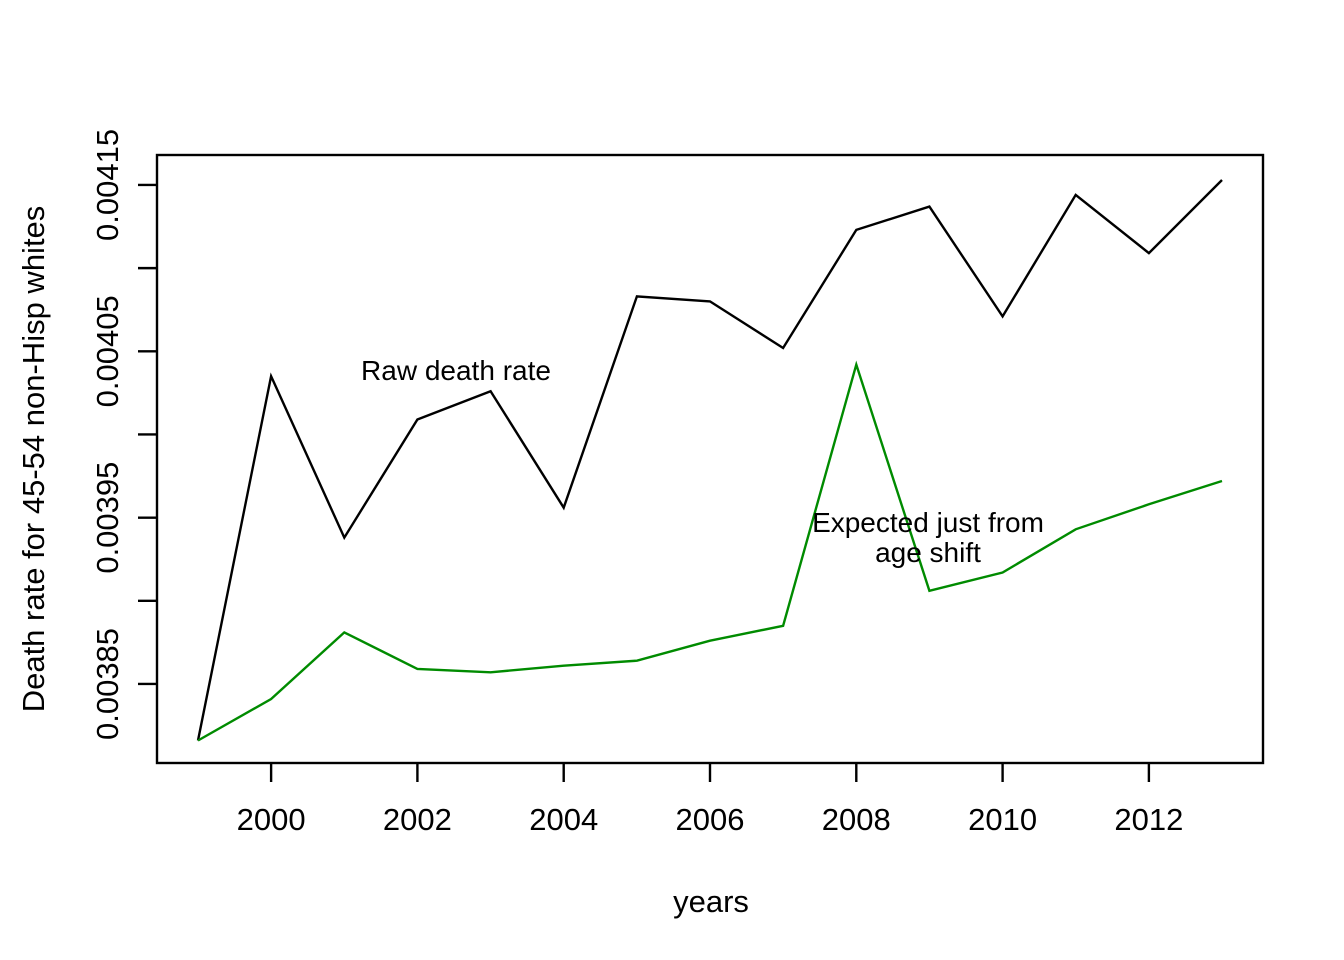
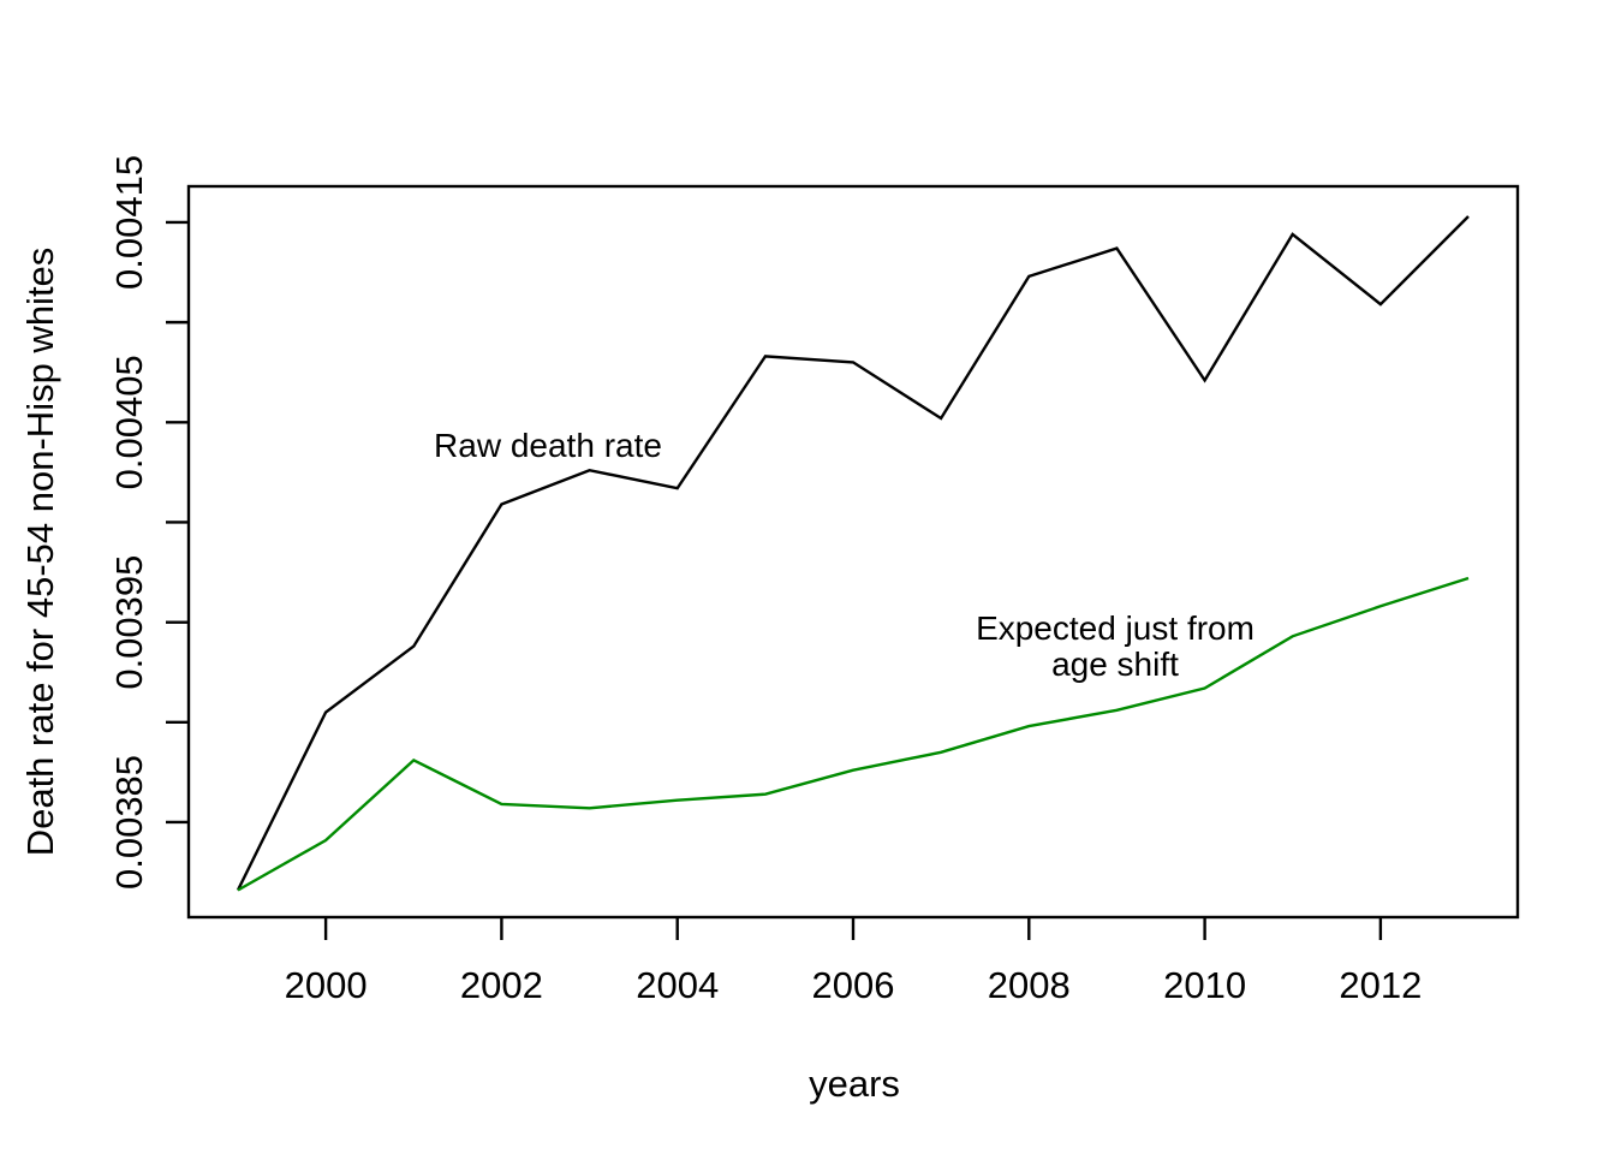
Raw death rate/2000: 0.004035 -> 0.003905
Raw death rate/2004: 0.003956 -> 0.004017
Expected just from age shift/2008: 0.004042 -> 0.003898
